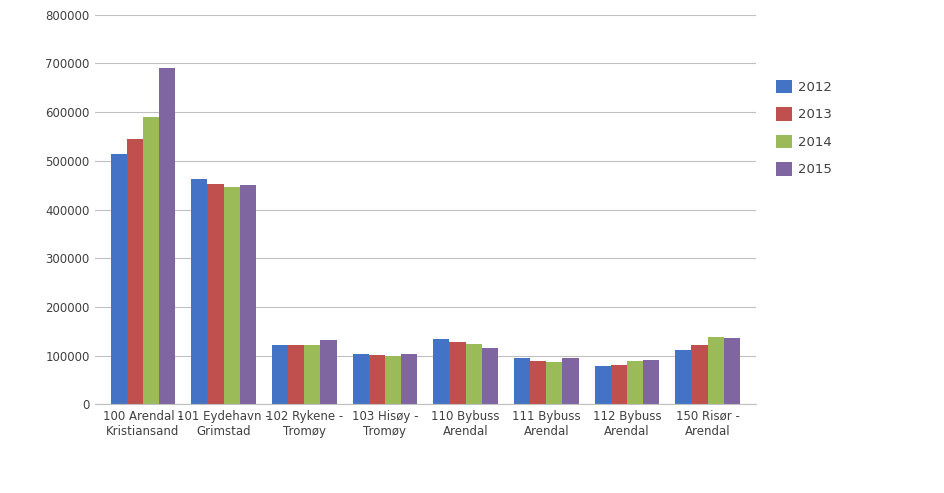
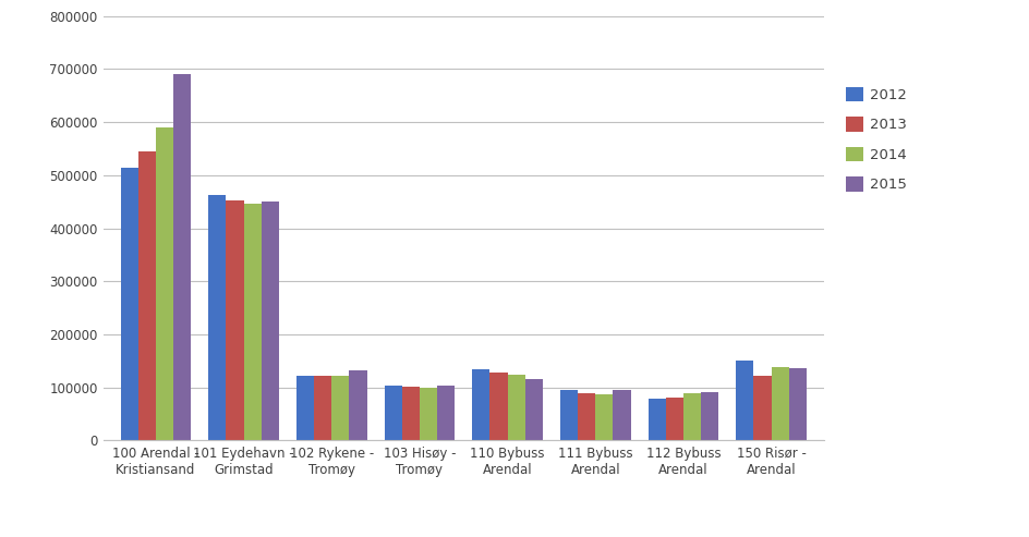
2012/150 Risør - Arendal: 112000 -> 150000
